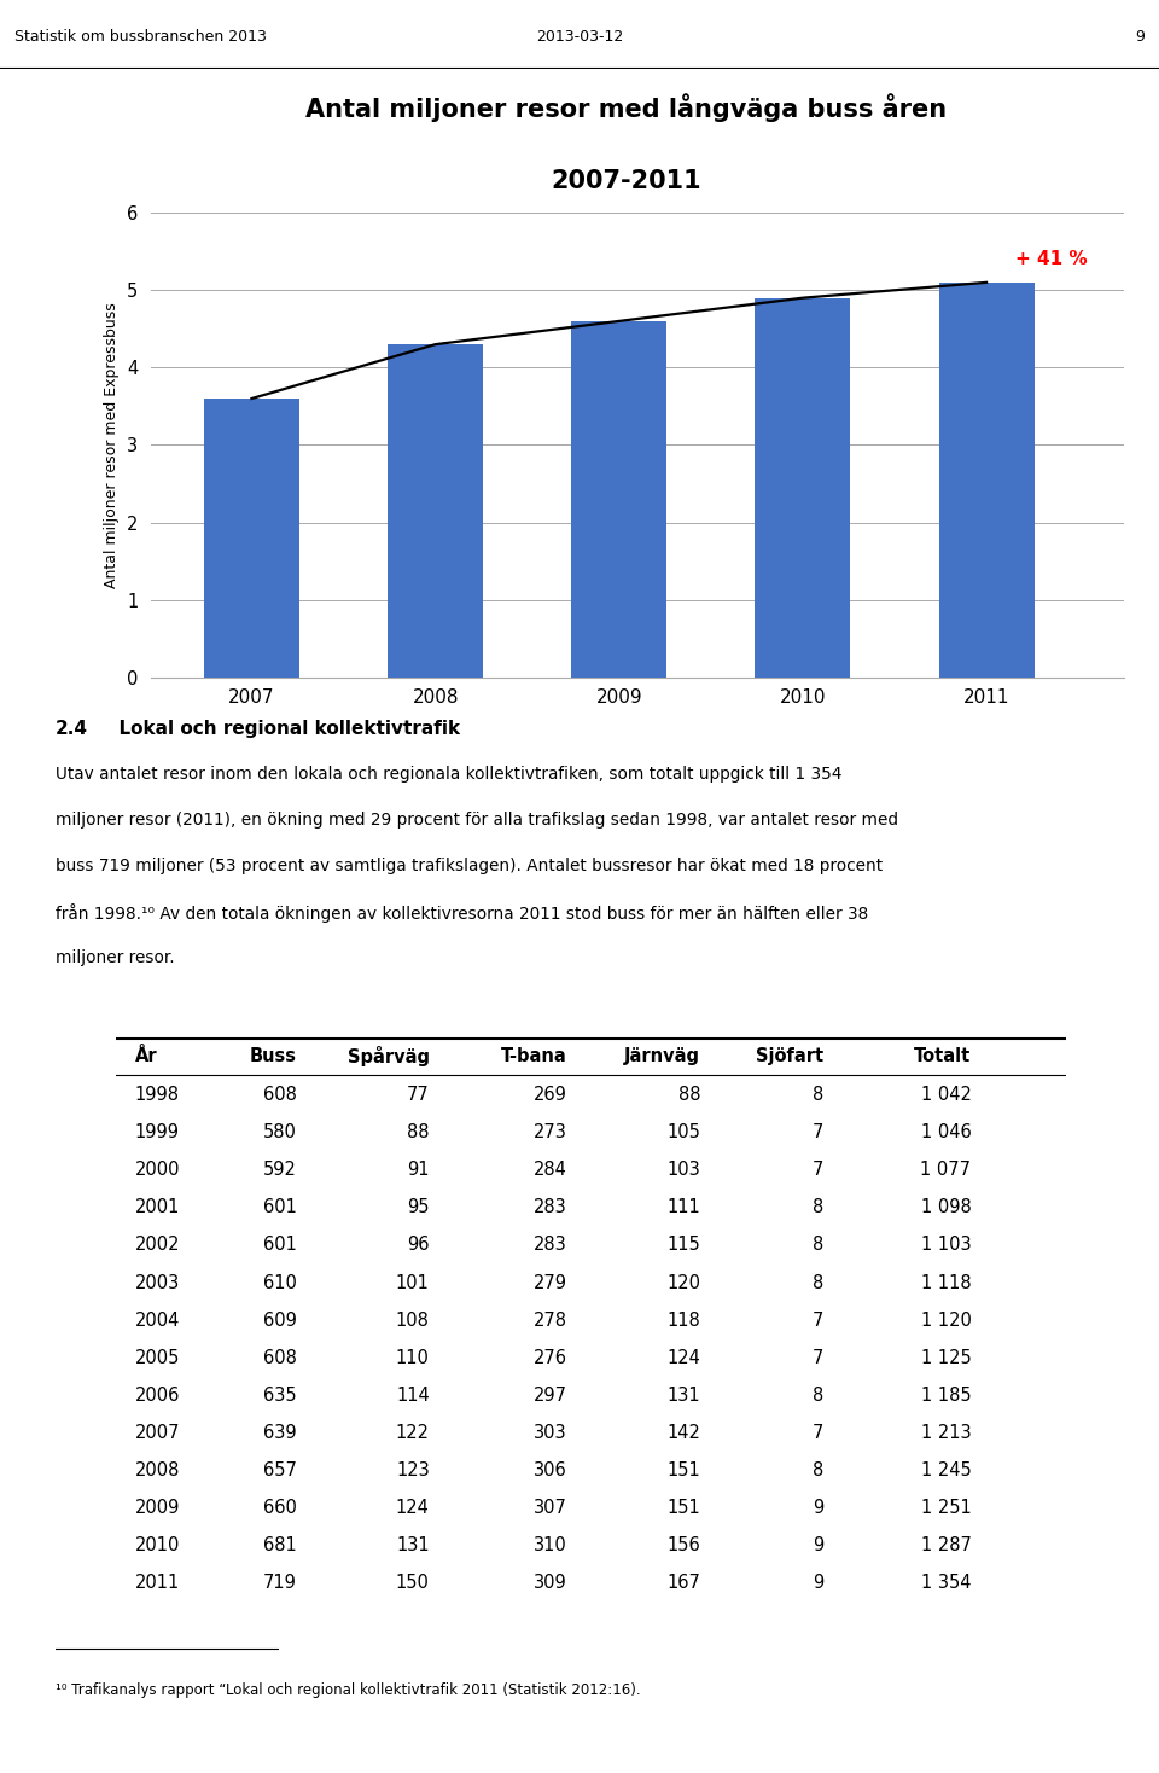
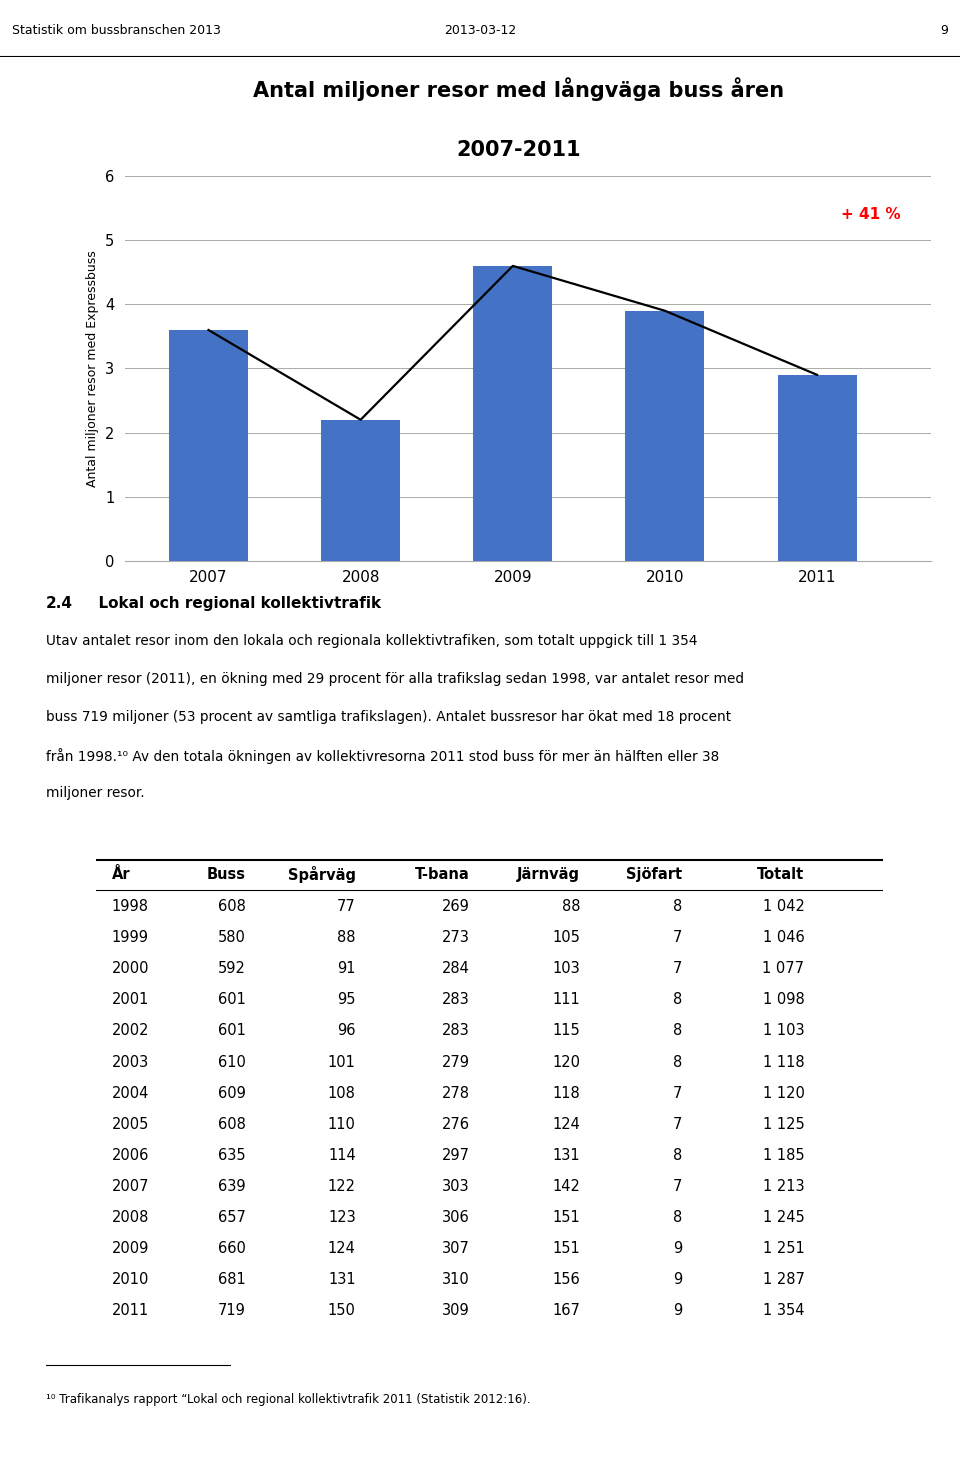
2008: 4.3 -> 2.2
2010: 4.9 -> 3.9
2011: 5.1 -> 2.9
